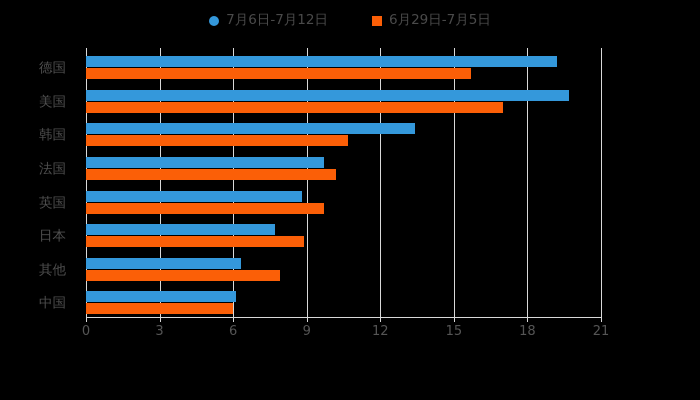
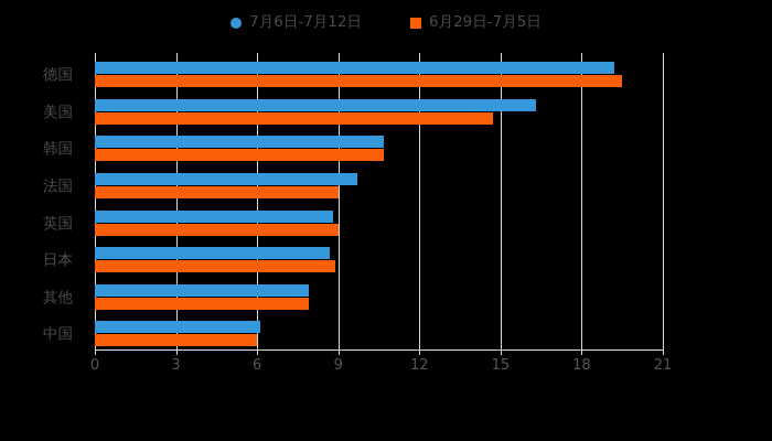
6月29日-7月5日/德国: 15.7 -> 19.5
7月6日-7月12日/美国: 19.7 -> 16.3
6月29日-7月5日/美国: 17.0 -> 14.7
7月6日-7月12日/韩国: 13.4 -> 10.7
6月29日-7月5日/法国: 10.2 -> 9.0
6月29日-7月5日/英国: 9.7 -> 9.0
7月6日-7月12日/日本: 7.7 -> 8.7
7月6日-7月12日/其他: 6.3 -> 7.9
